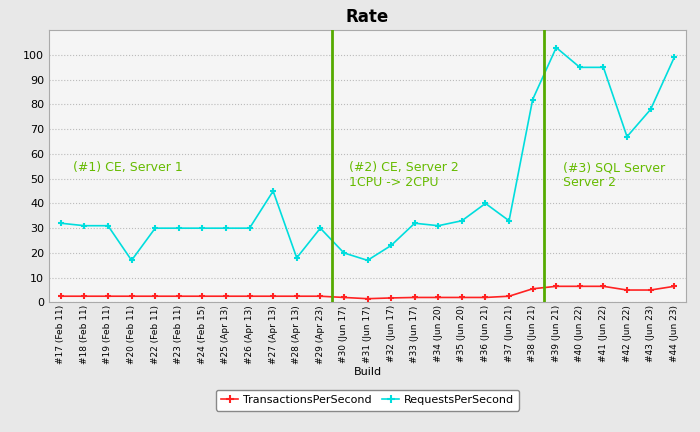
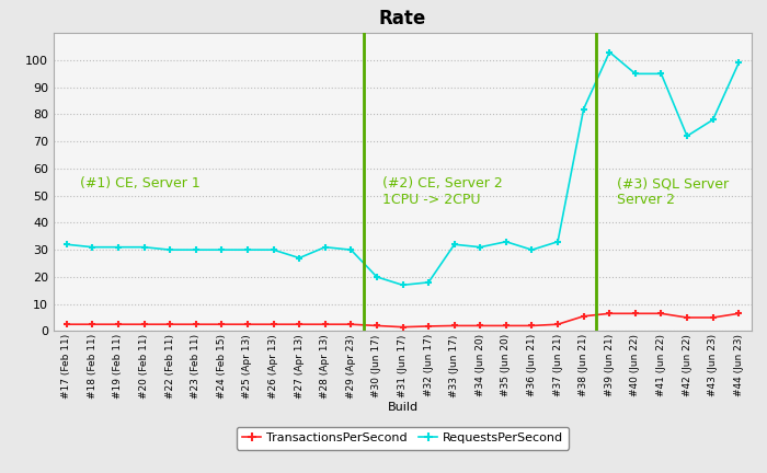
RequestsPerSecond/#20 (Feb 11): 17 -> 31
RequestsPerSecond/#27 (Apr 13): 45 -> 27
RequestsPerSecond/#28 (Apr 13): 18 -> 31
RequestsPerSecond/#32 (Jun 17): 23 -> 18
RequestsPerSecond/#36 (Jun 21): 40 -> 30
RequestsPerSecond/#42 (Jun 22): 67 -> 72
